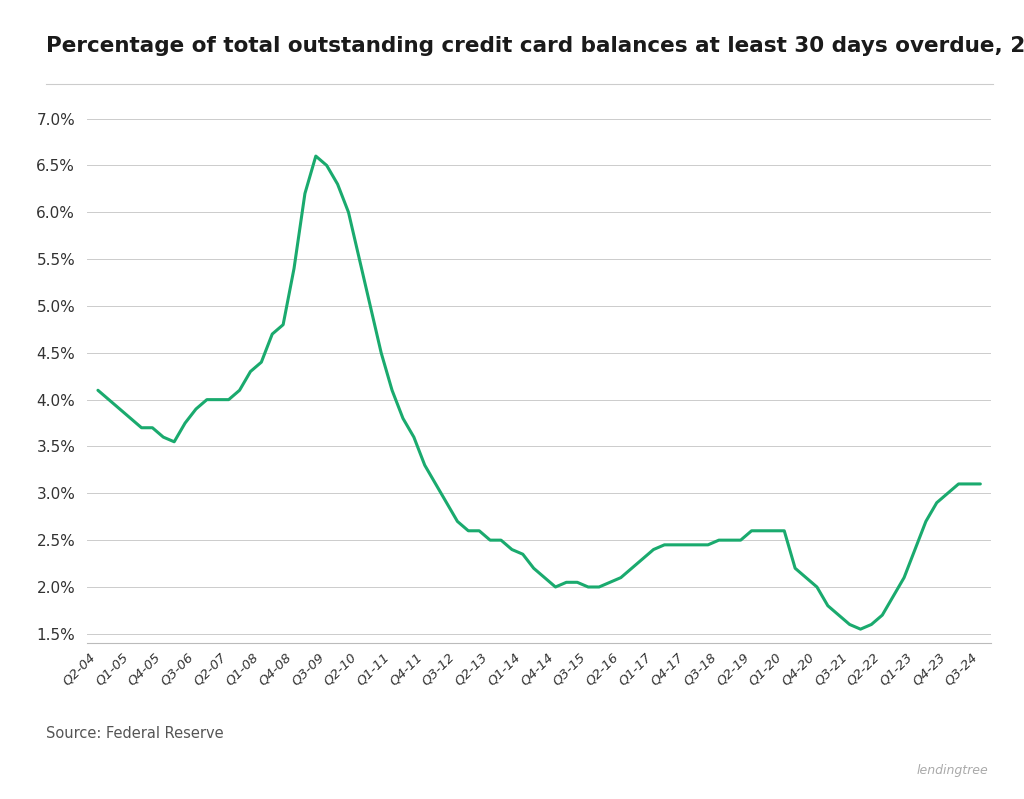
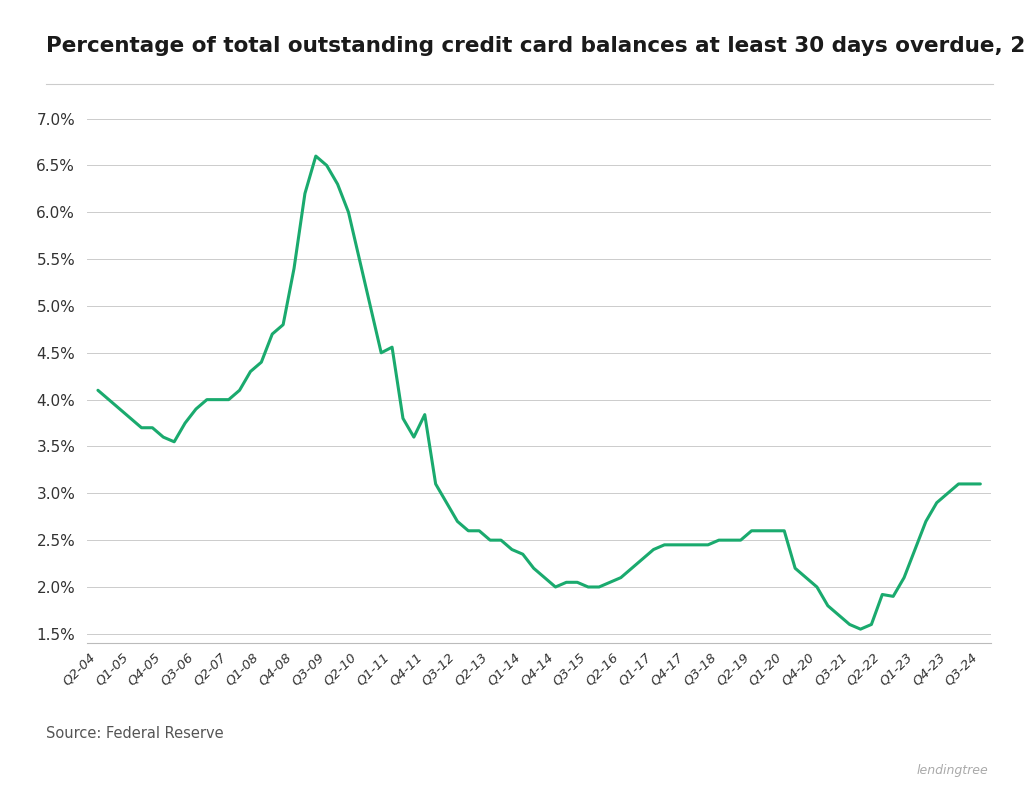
Q1-11: 4.10% -> 4.56%
Q4-11: 3.30% -> 3.84%
Q2-22: 1.70% -> 1.92%
